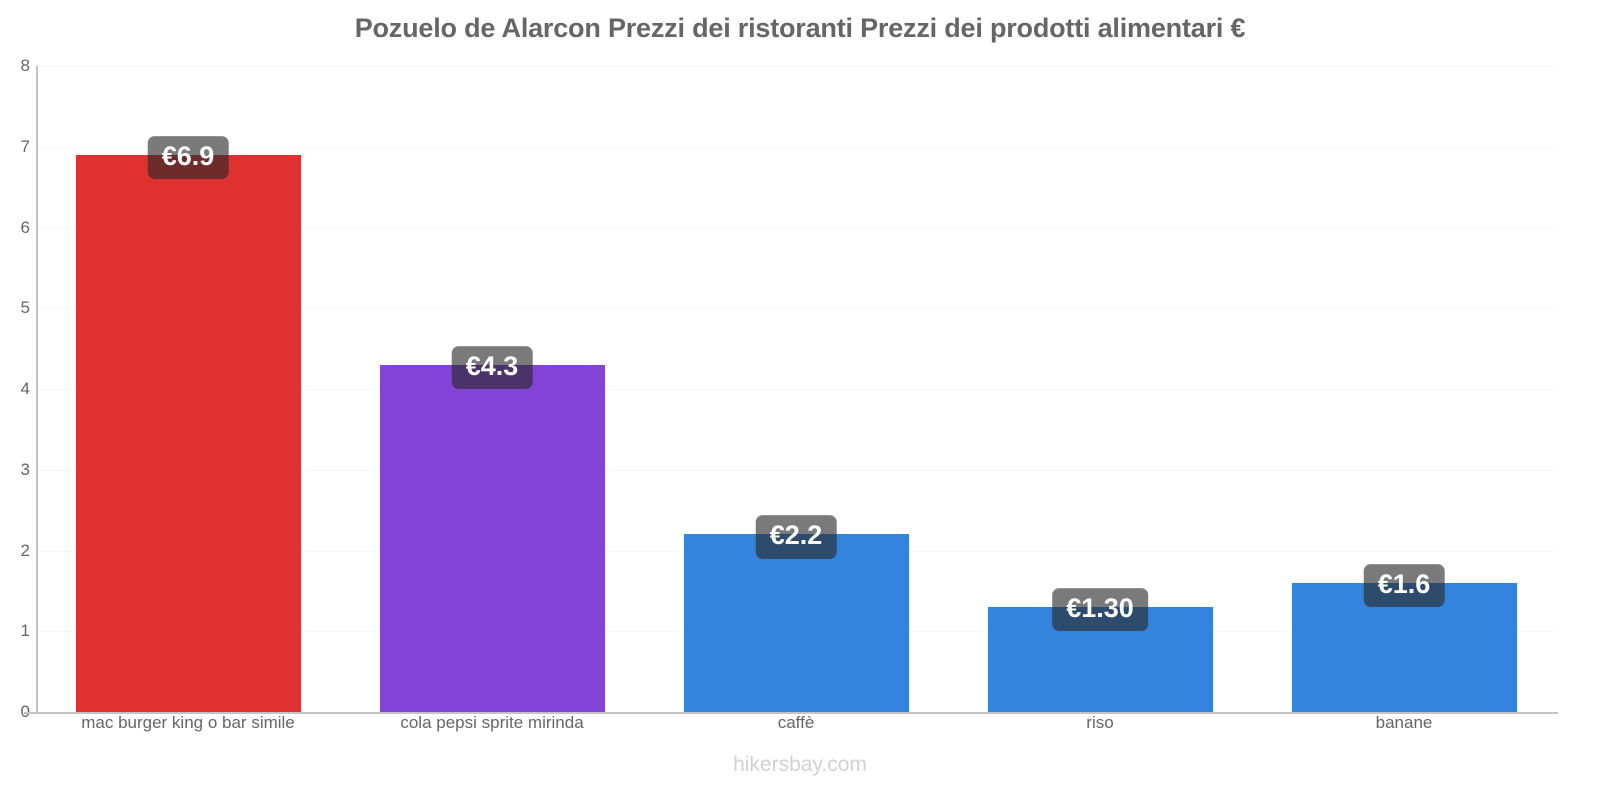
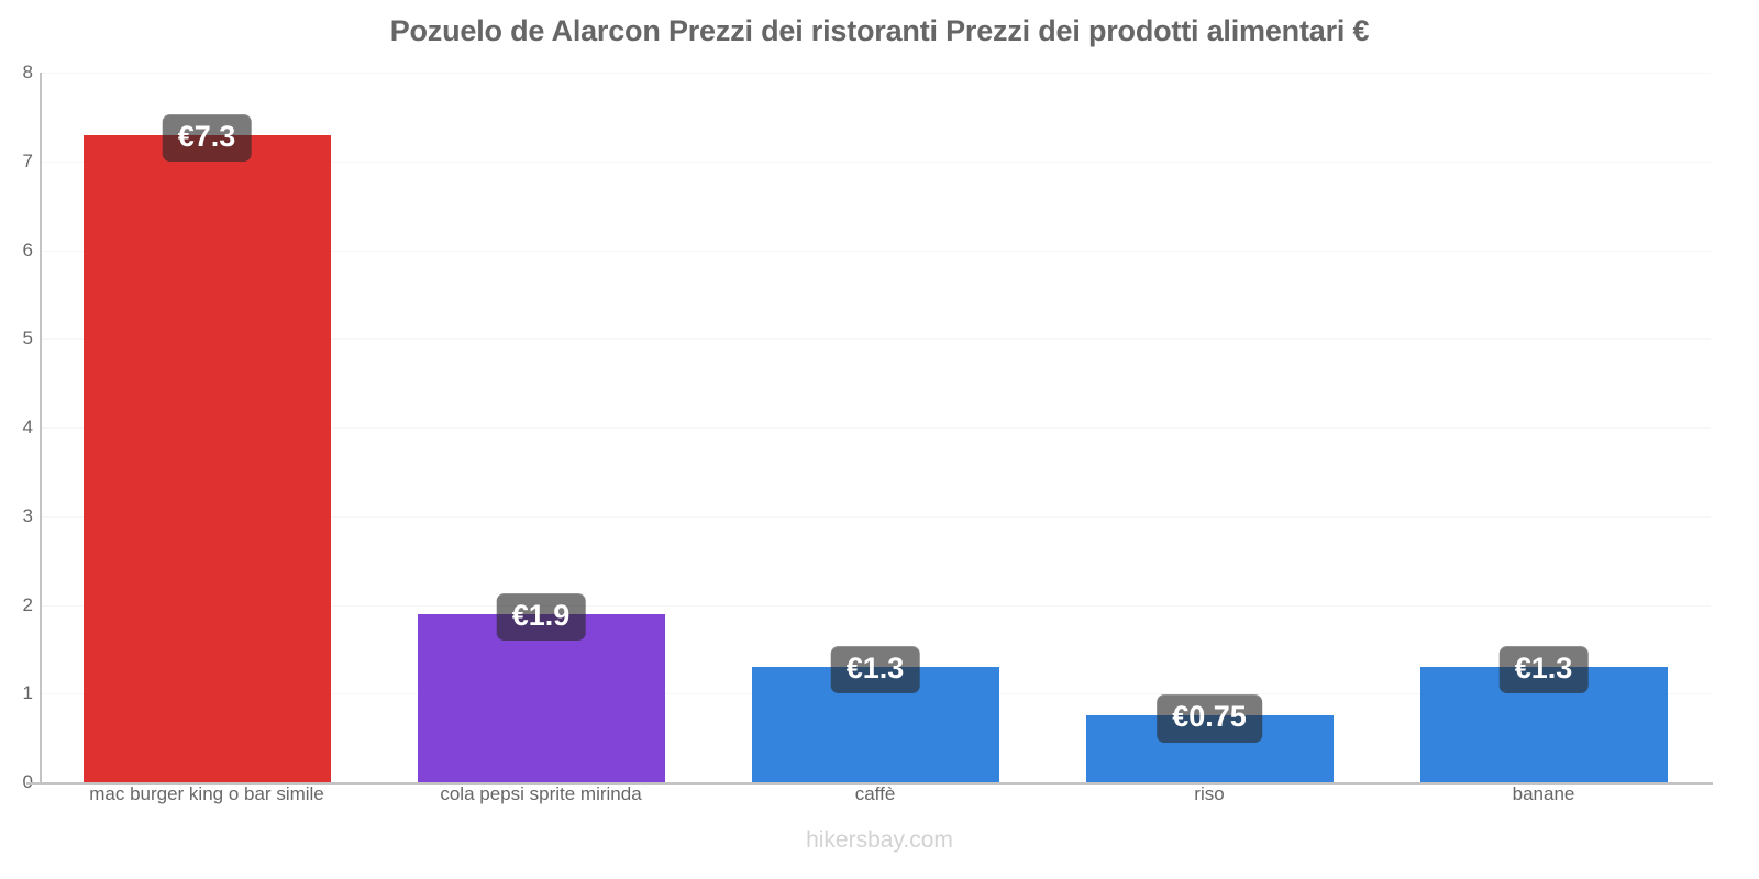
mac burger king o bar simile: €6.9 -> €7.3
cola pepsi sprite mirinda: €4.3 -> €1.9
caffè: €2.2 -> €1.3
riso: €1.30 -> €0.75
banane: €1.6 -> €1.3
